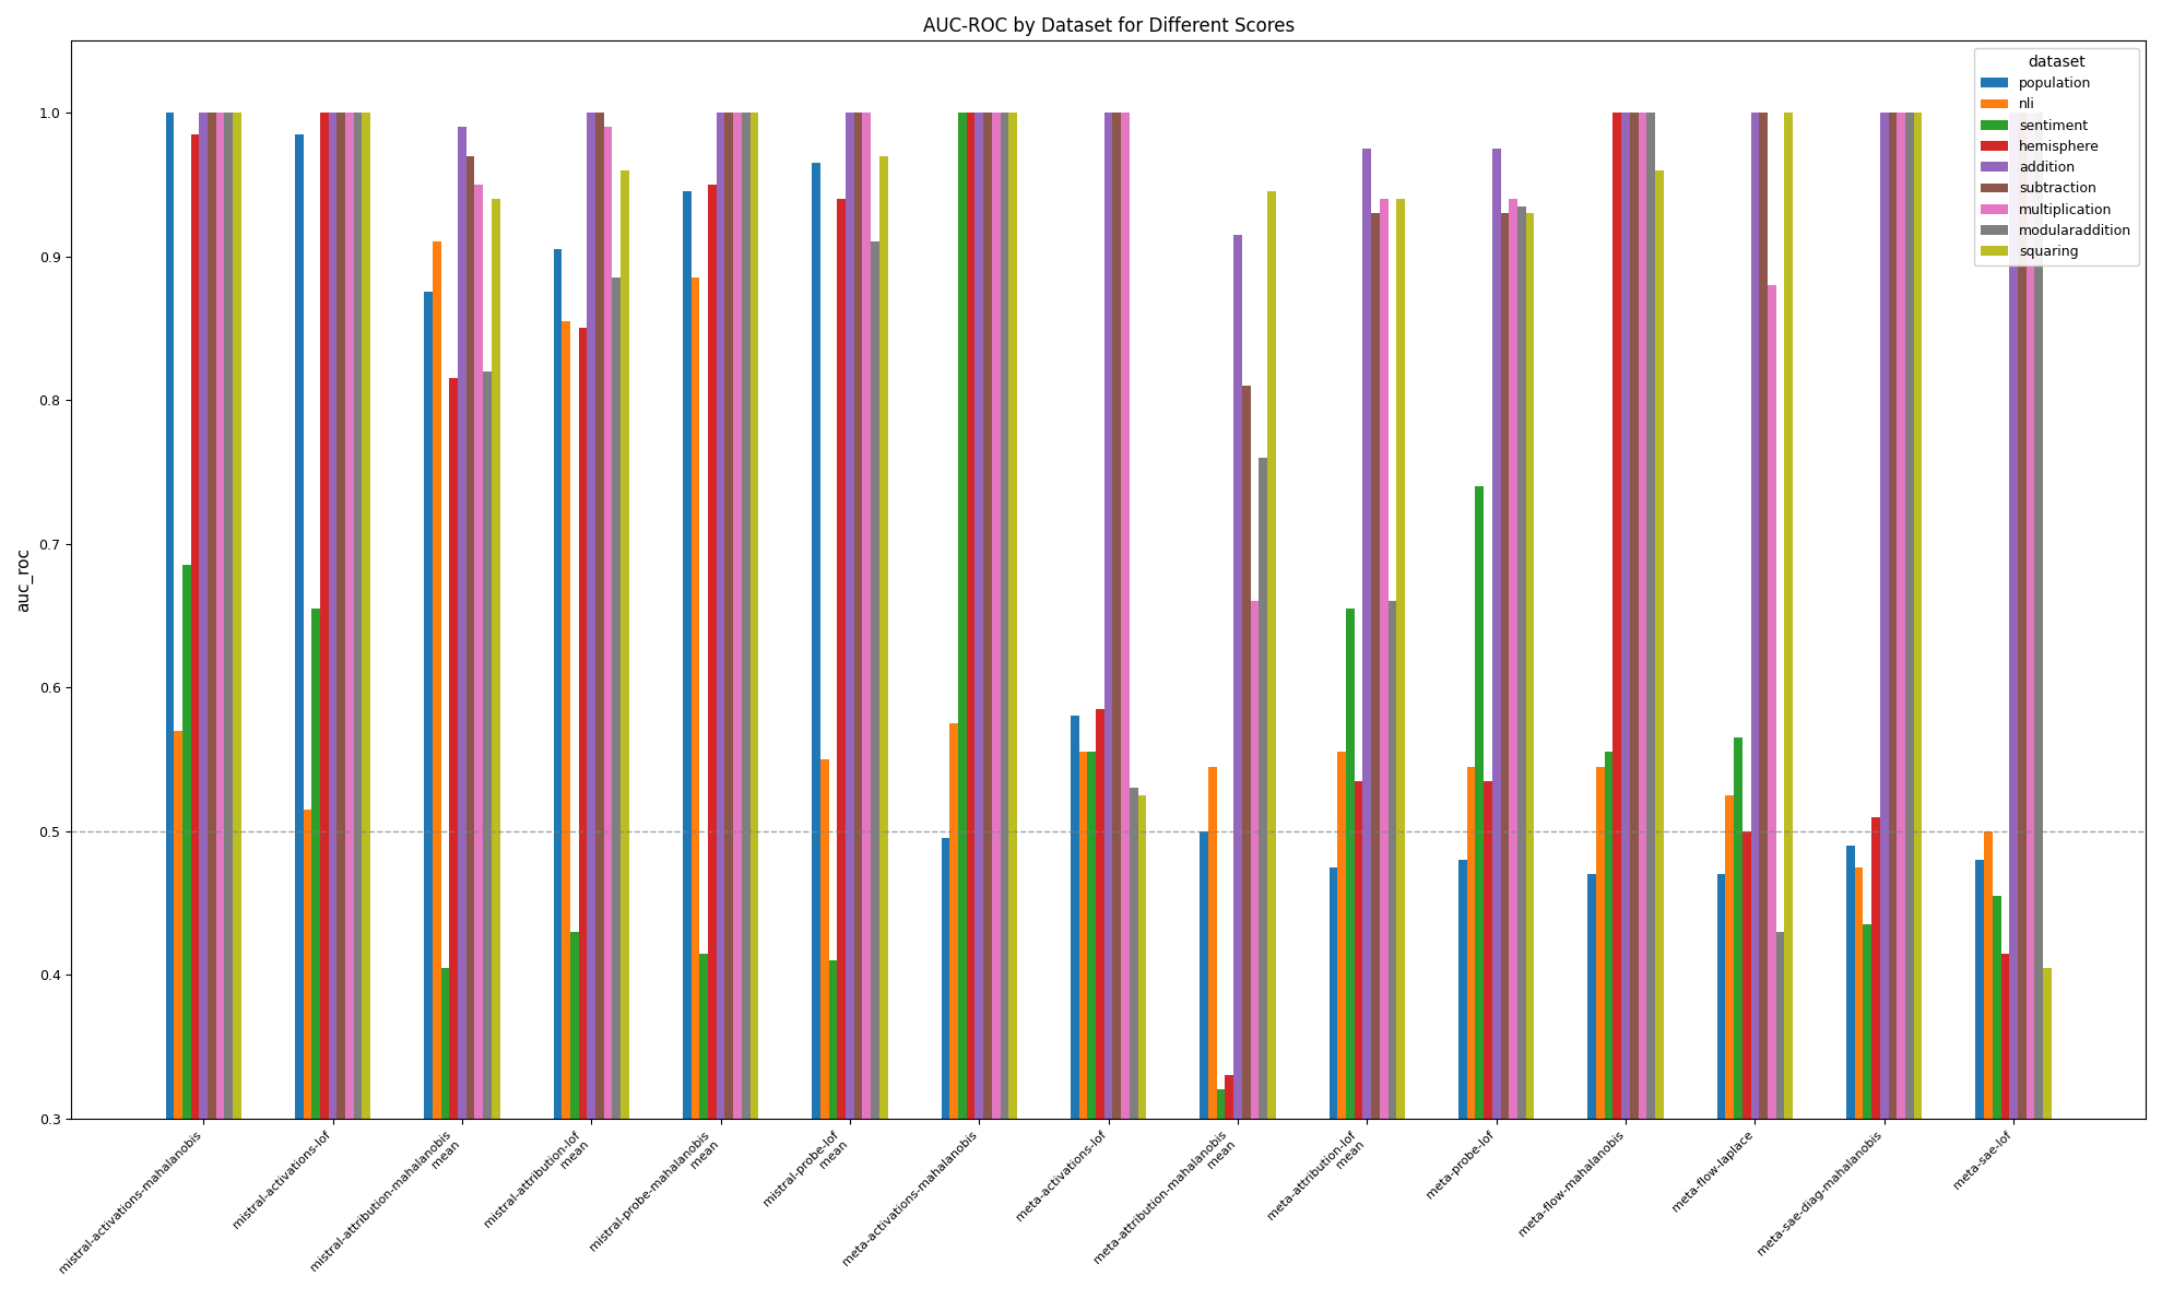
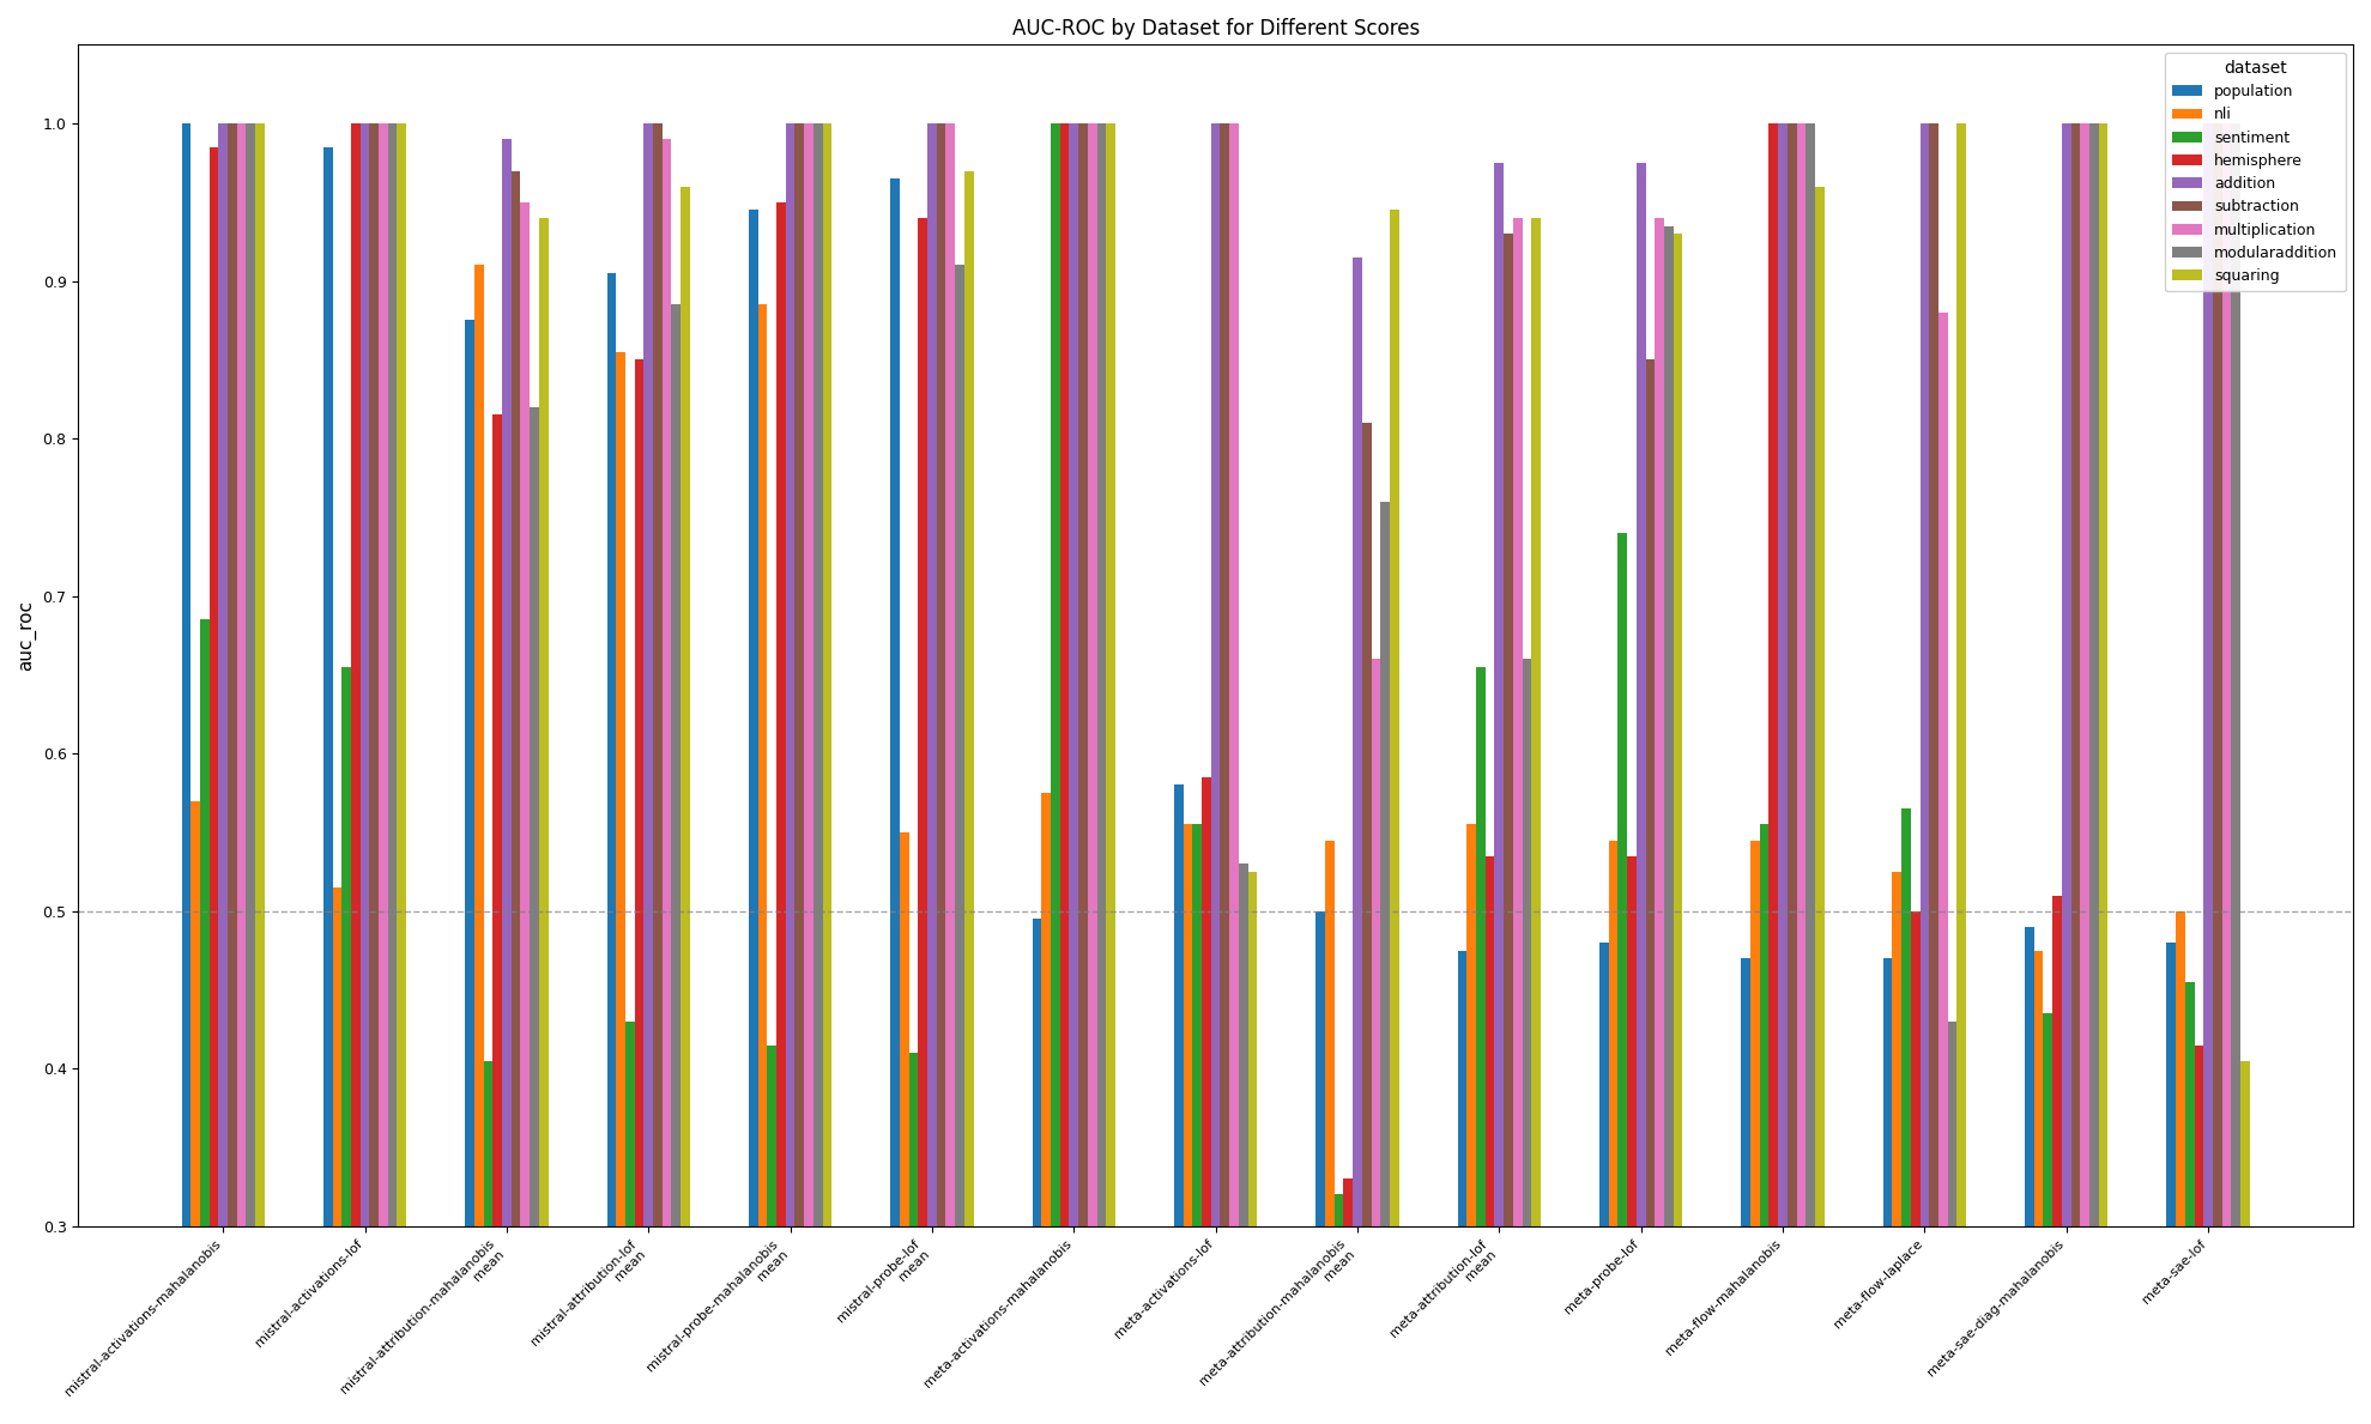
subtraction/meta-probe-lof: 0.93 -> 0.85
